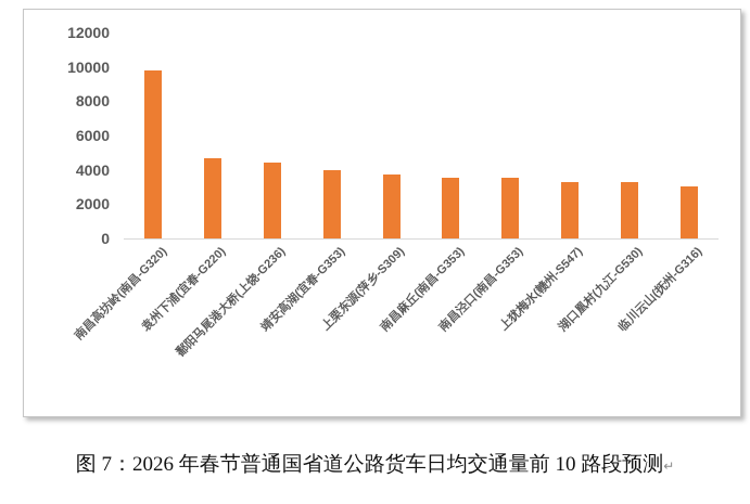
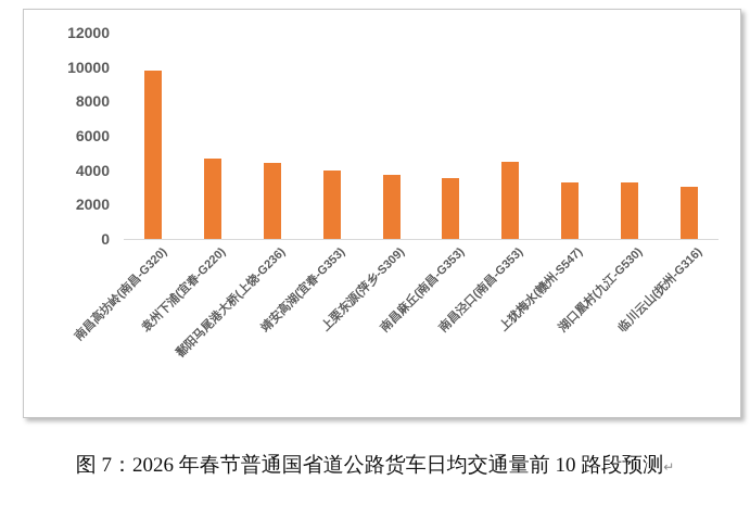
南昌泾口(南昌-G353): 3600 -> 4500
